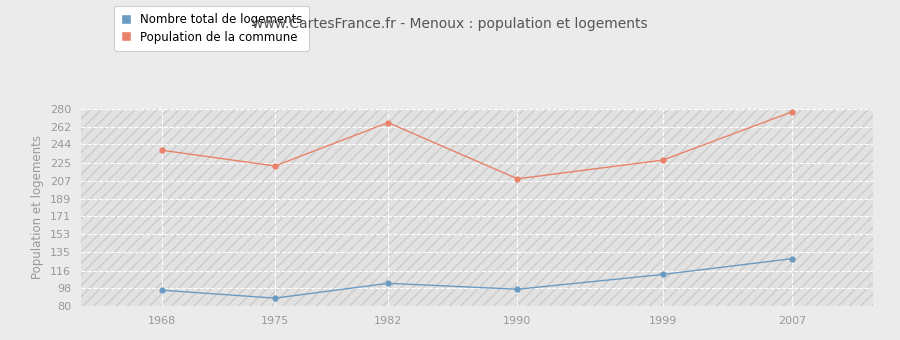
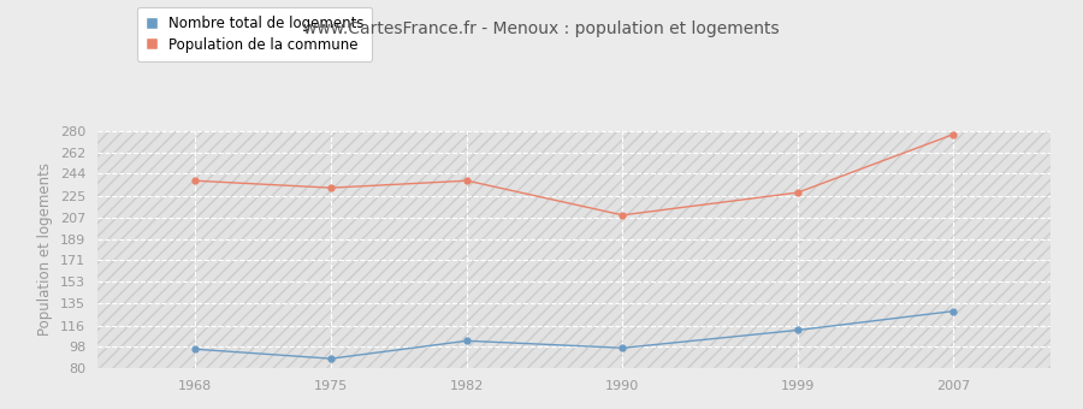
Population de la commune/1975: 222 -> 232
Population de la commune/1982: 266 -> 238
